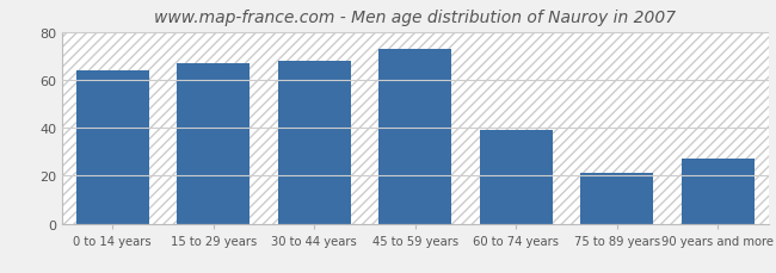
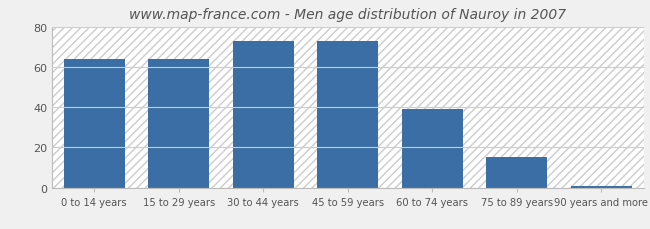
15 to 29 years: 67 -> 64
30 to 44 years: 68 -> 73
75 to 89 years: 21 -> 15
90 years and more: 27 -> 1
